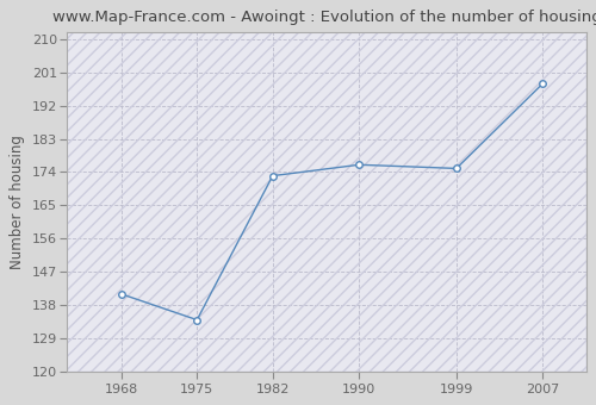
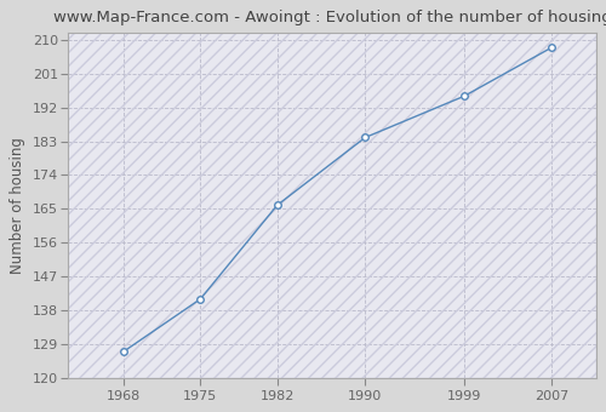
1968: 141 -> 127
1975: 134 -> 141
1982: 173 -> 166
1990: 176 -> 184
1999: 175 -> 195
2007: 198 -> 208
